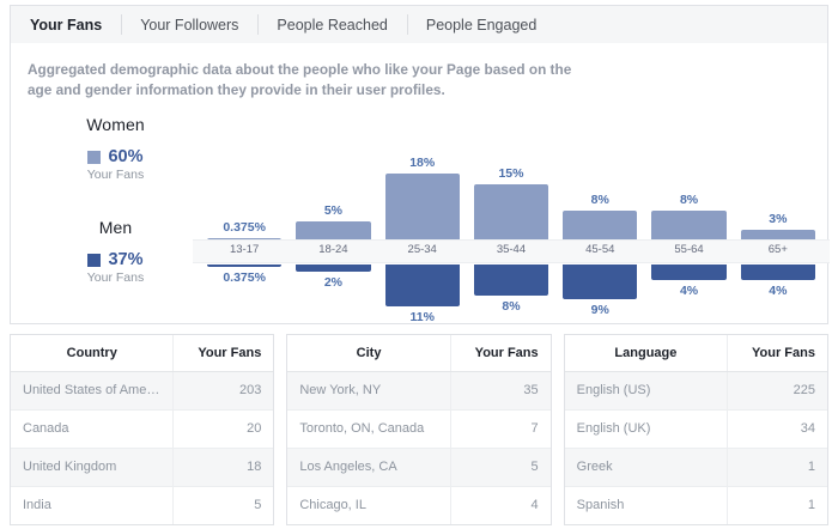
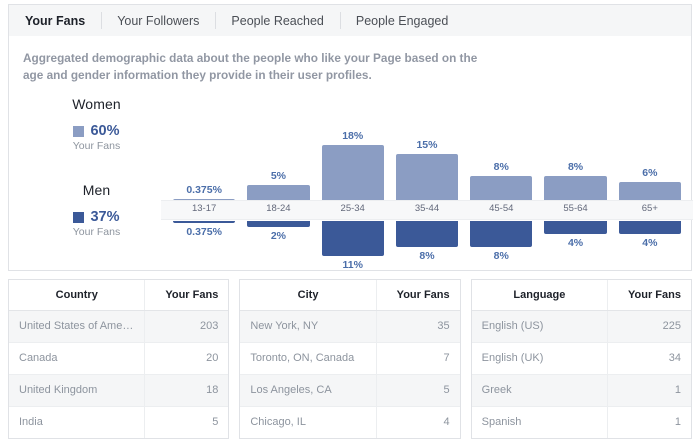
Men/45-54: 9% -> 8%
Women/65+: 3% -> 6%
